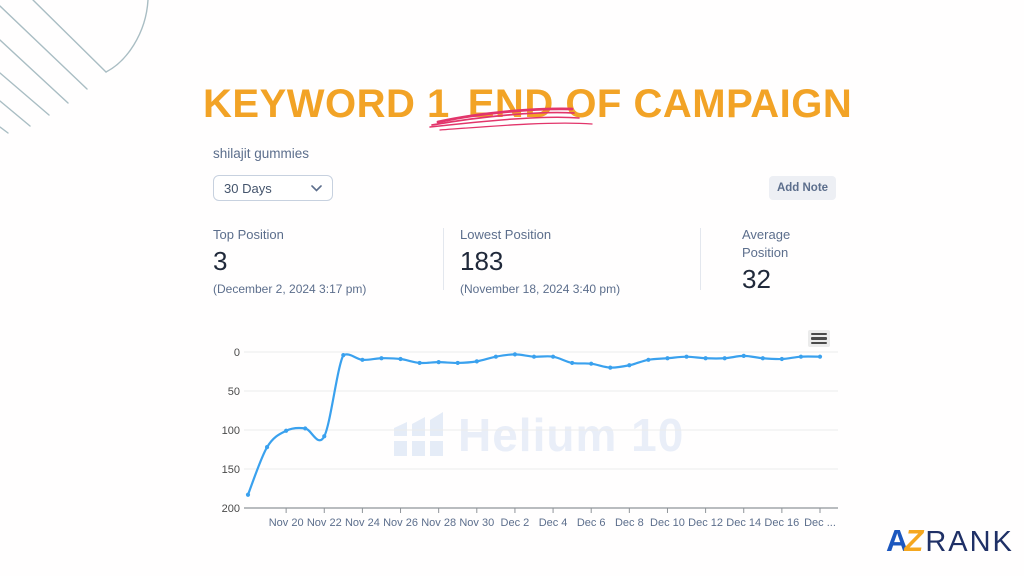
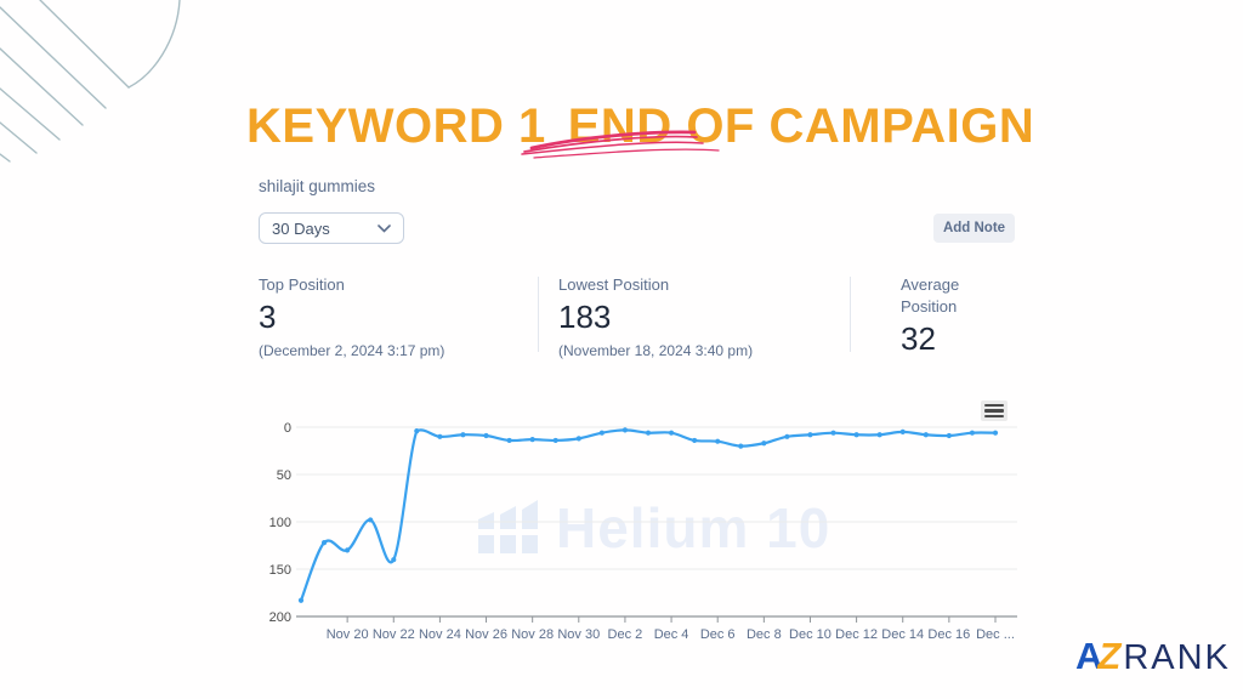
Nov 20: 100 -> 130
Nov 22: 110 -> 140
